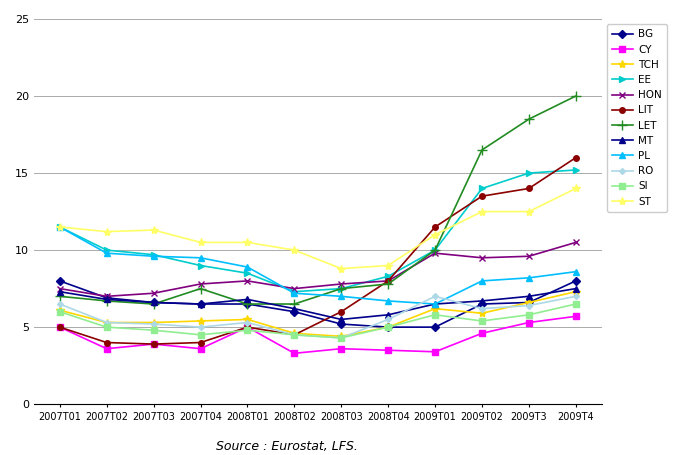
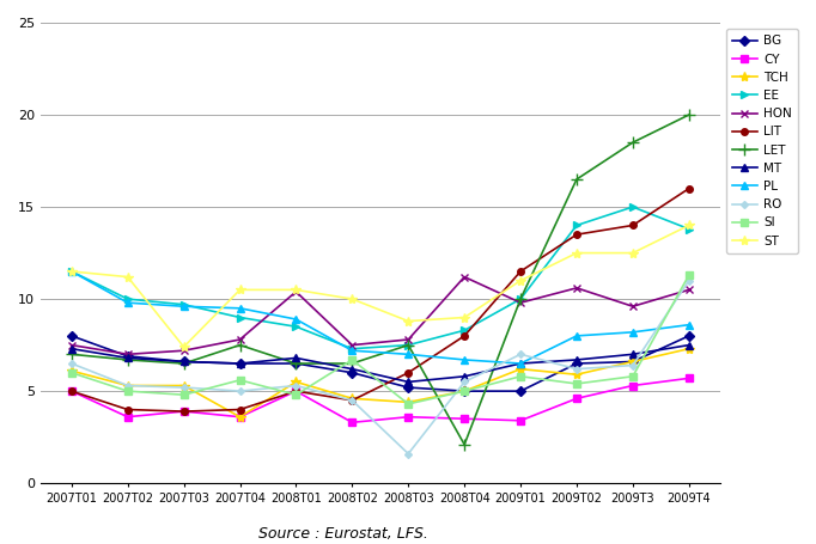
ST/2007T03: 11.3 -> 7.4
TCH/2007T04: 5.4 -> 3.6
SI/2007T04: 4.5 -> 5.6
HON/2008T01: 8.0 -> 10.4
SI/2008T02: 4.5 -> 6.7
RO/2008T03: 4.3 -> 1.6
HON/2008T04: 8.0 -> 11.2
LET/2008T04: 7.8 -> 2.1
HON/2009T02: 9.5 -> 10.6
EE/2009T4: 15.2 -> 13.8
RO/2009T4: 7.0 -> 11.0
SI/2009T4: 6.5 -> 11.3
